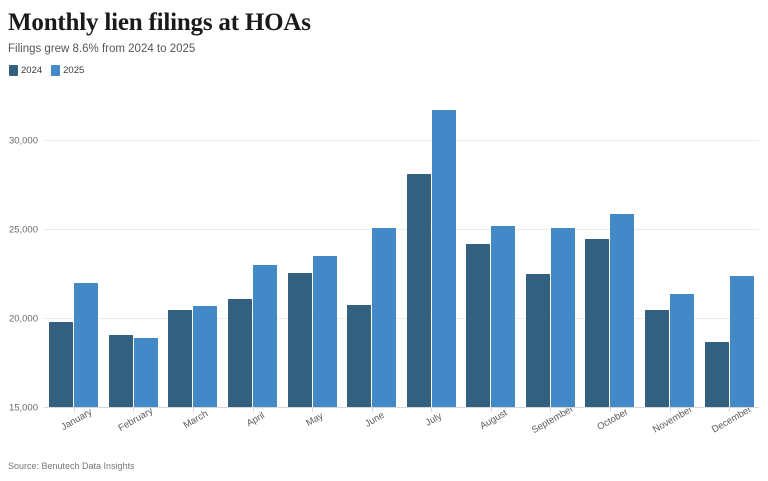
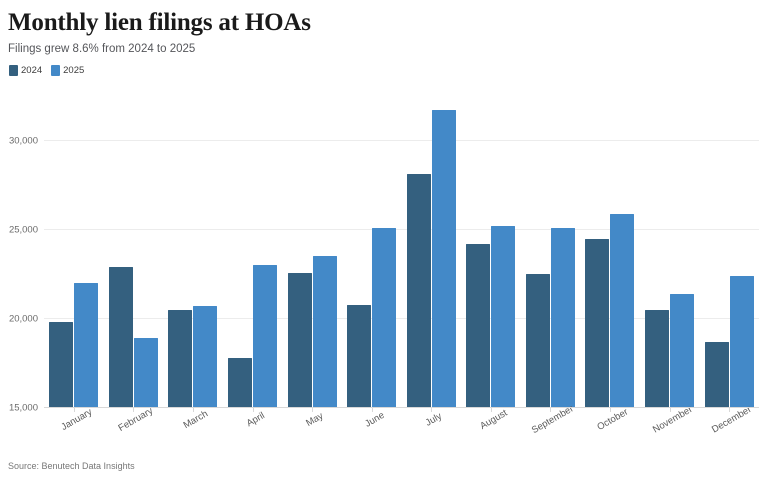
2024/February: 19100 -> 22900
2024/April: 21100 -> 17800
